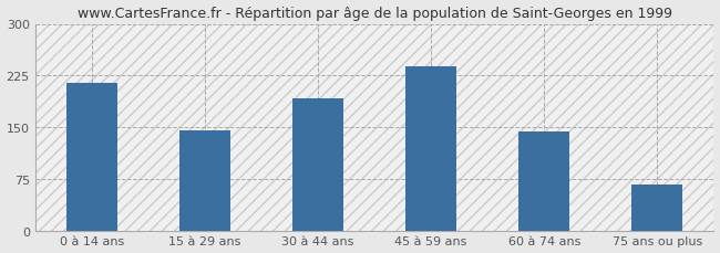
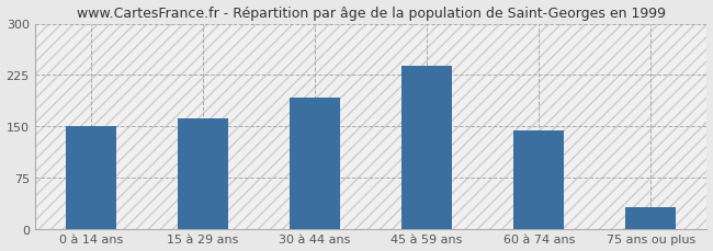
0 à 14 ans: 214 -> 150
15 à 29 ans: 146 -> 161
75 ans ou plus: 66 -> 32
